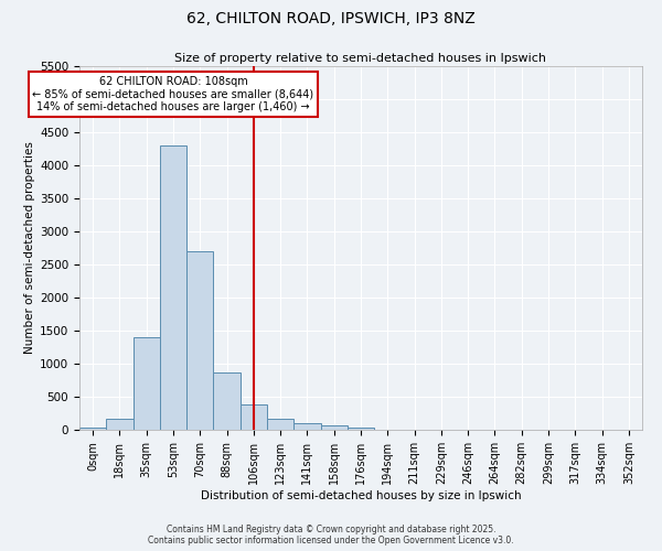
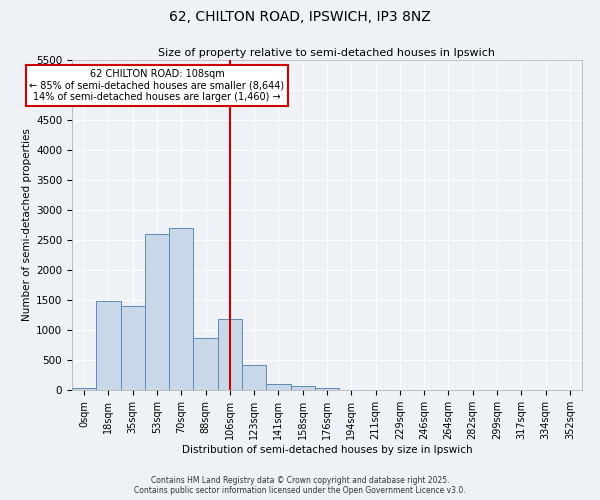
18sqm: 160 -> 1480
53sqm: 4300 -> 2600
106sqm: 380 -> 1180
123sqm: 160 -> 420
